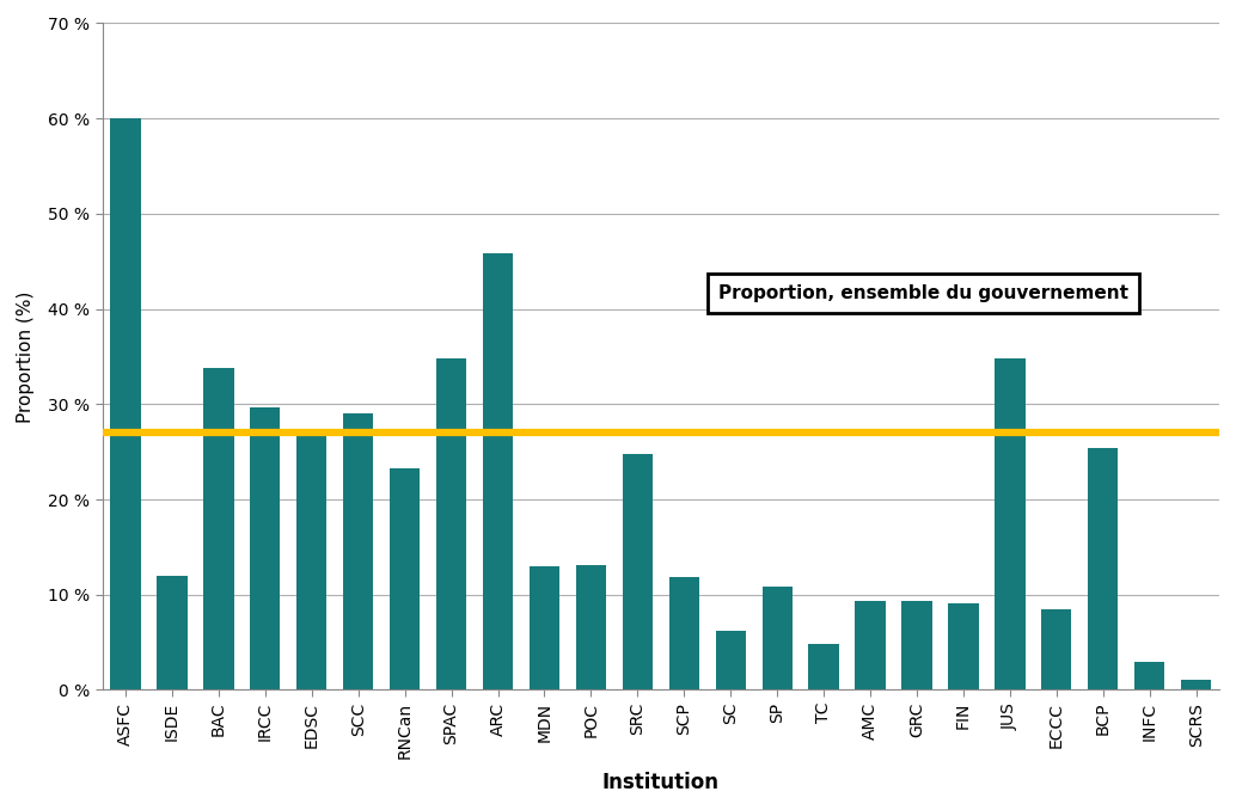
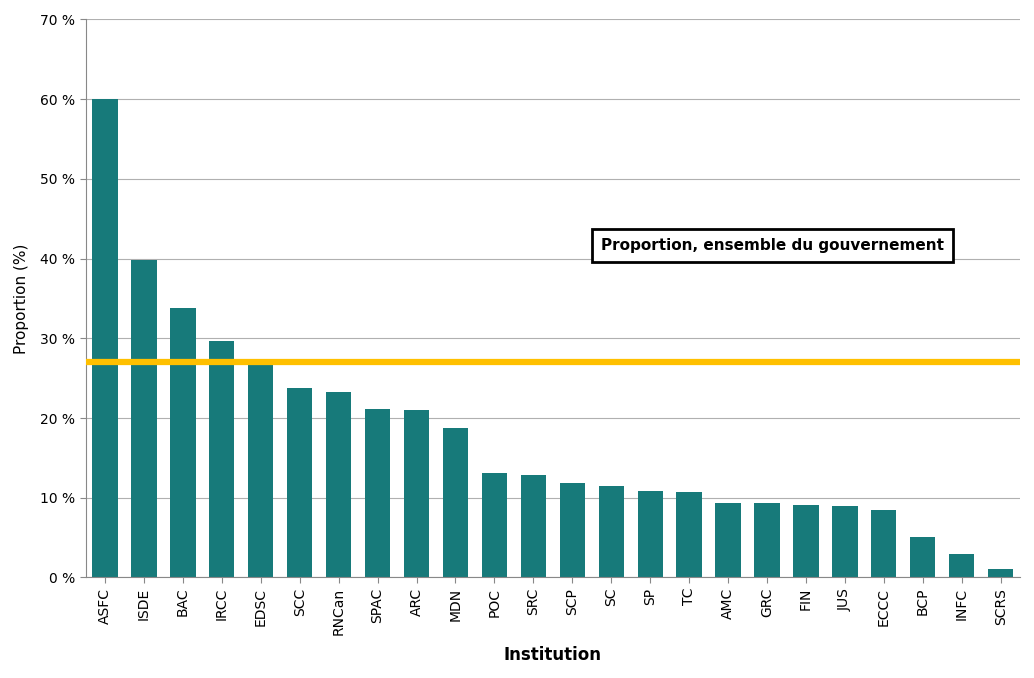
ISDE: 12.0 % -> 39.8 %
SCC: 29.0 % -> 23.8 %
SPAC: 34.8 % -> 21.1 %
ARC: 45.8 % -> 21.0 %
MDN: 13.0 % -> 18.7 %
SRC: 24.8 % -> 12.9 %
SC: 6.2 % -> 11.5 %
TC: 4.8 % -> 10.7 %
JUS: 34.8 % -> 9.0 %
BCP: 25.4 % -> 5.1 %
